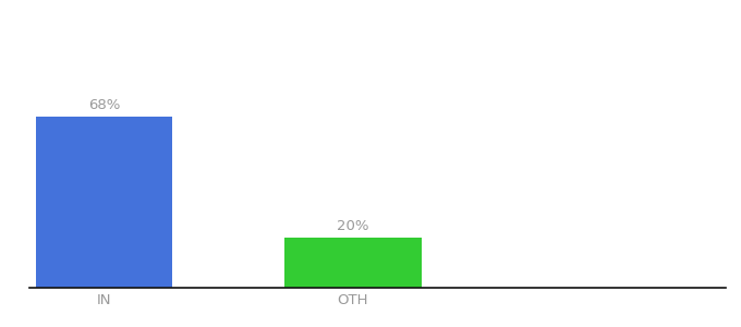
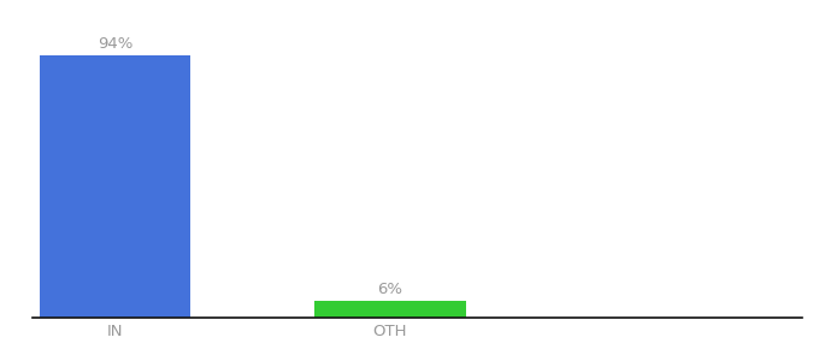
IN: 68% -> 94%
OTH: 20% -> 6%
